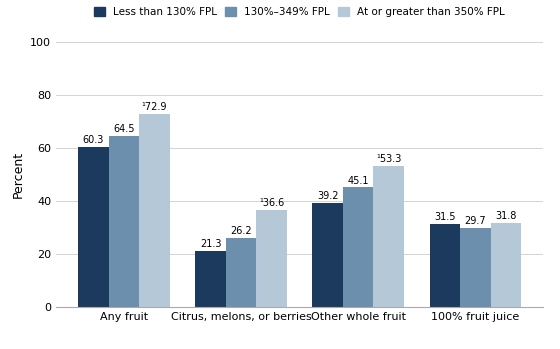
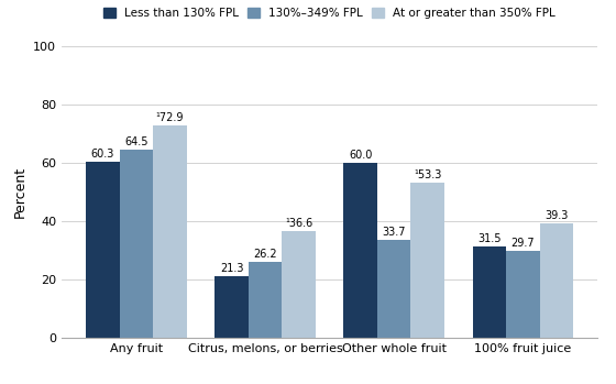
Less than 130% FPL/Other whole fruit: 39.2 -> 60.0
130%–349% FPL/Other whole fruit: 45.1 -> 33.7
At or greater than 350% FPL/100% fruit juice: 31.8 -> 39.3
